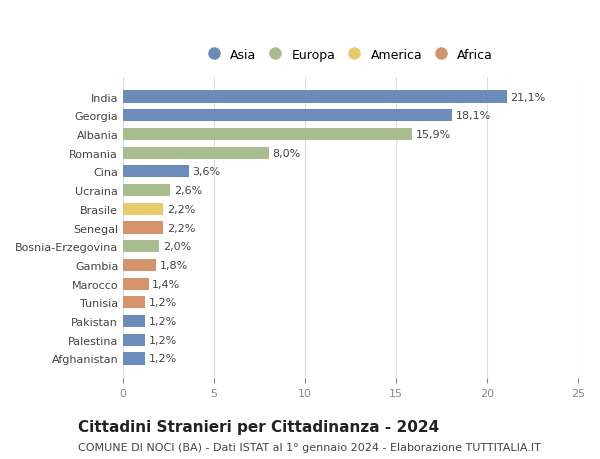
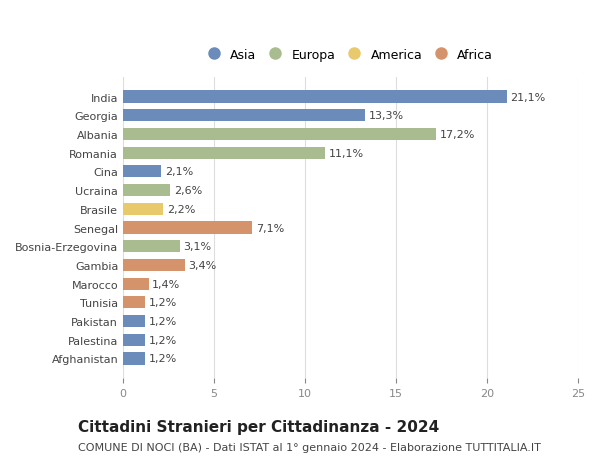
Georgia: 18,1% -> 13,3%
Albania: 15,9% -> 17,2%
Romania: 8,0% -> 11,1%
Cina: 3,6% -> 2,1%
Senegal: 2,2% -> 7,1%
Bosnia-Erzegovina: 2,0% -> 3,1%
Gambia: 1,8% -> 3,4%
